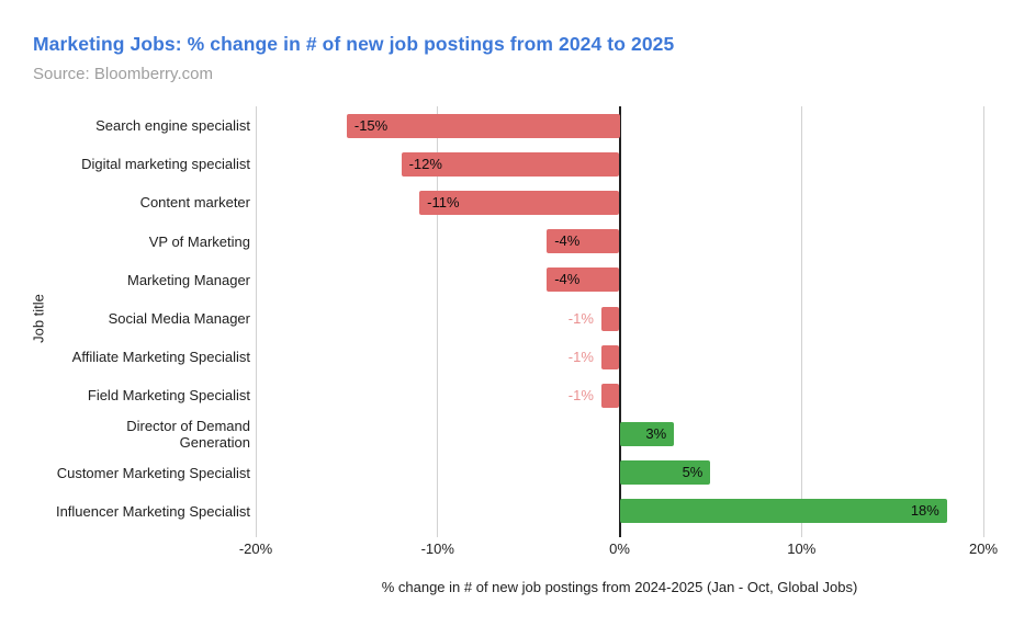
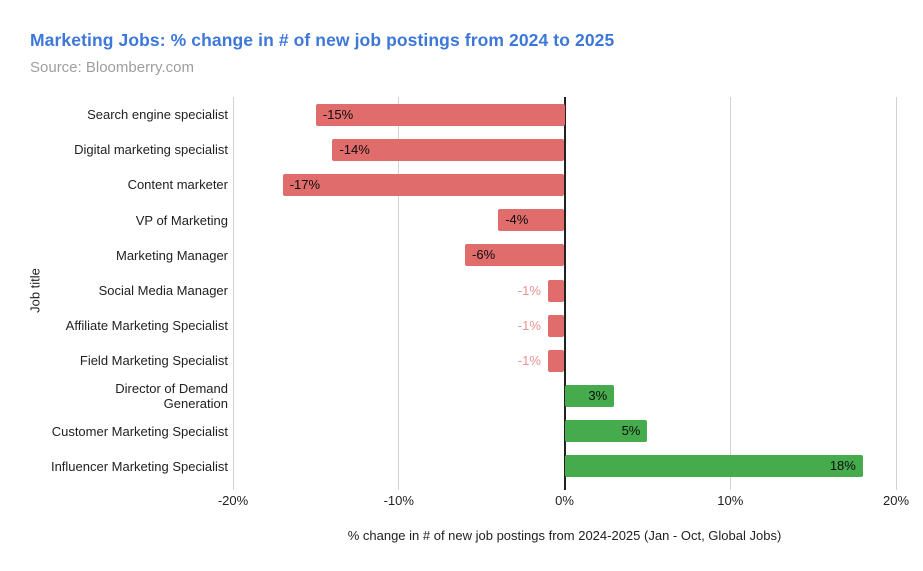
Digital marketing specialist: -12% -> -14%
Content marketer: -11% -> -17%
Marketing Manager: -4% -> -6%
